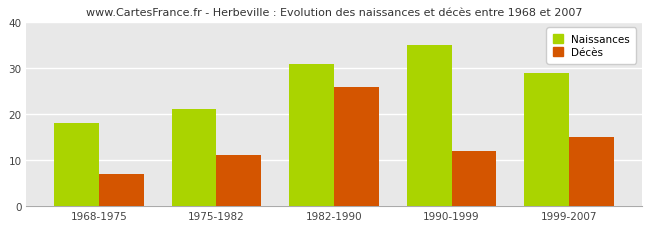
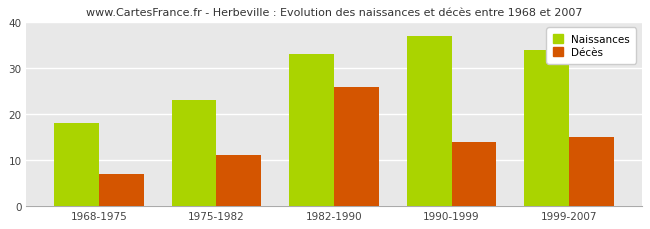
Naissances/1975-1982: 21 -> 23
Naissances/1982-1990: 31 -> 33
Naissances/1990-1999: 35 -> 37
Décès/1990-1999: 12 -> 14
Naissances/1999-2007: 29 -> 34
